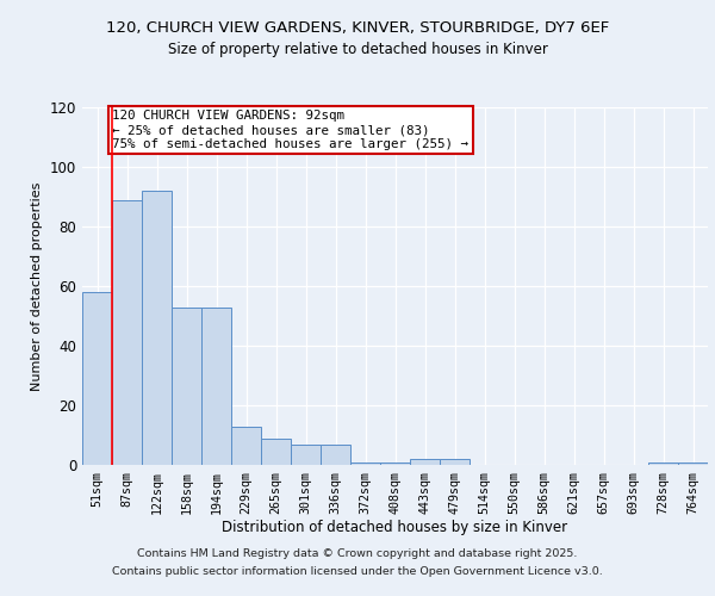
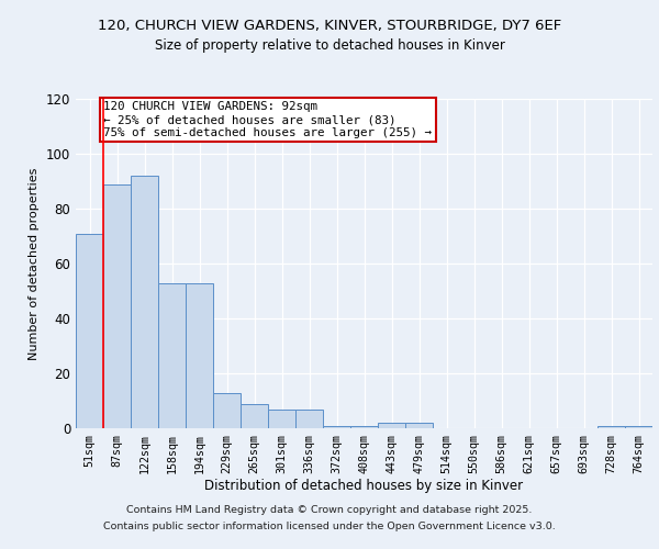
51sqm: 58 -> 71
